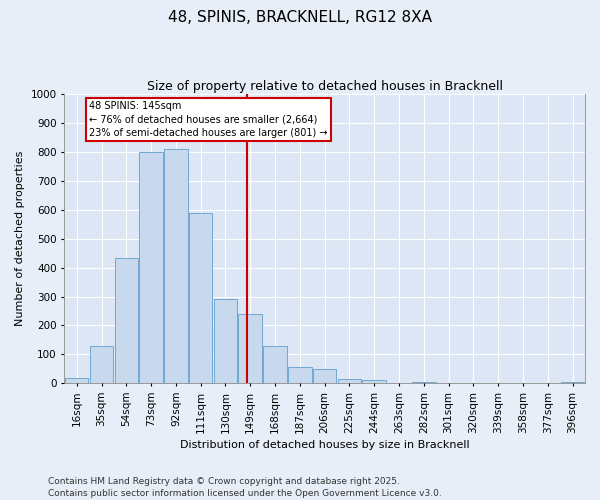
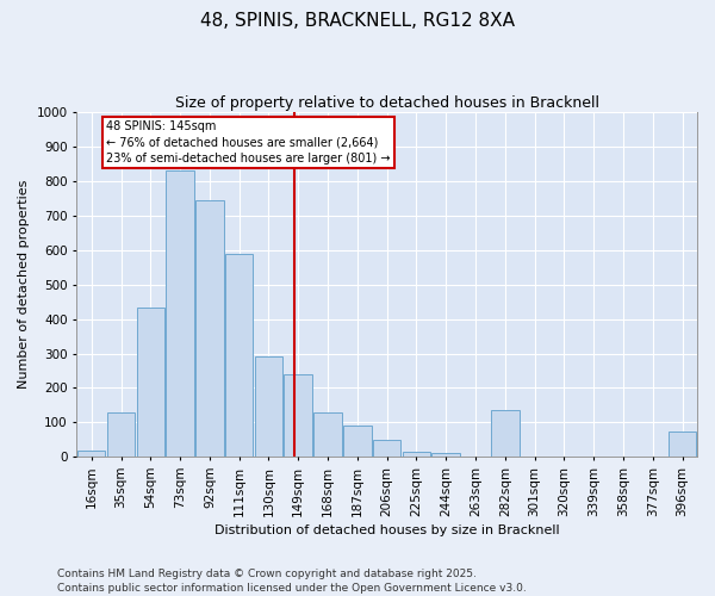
73sqm: 800 -> 830
92sqm: 810 -> 745
187sqm: 55 -> 90
282sqm: 5 -> 135
396sqm: 5 -> 75
